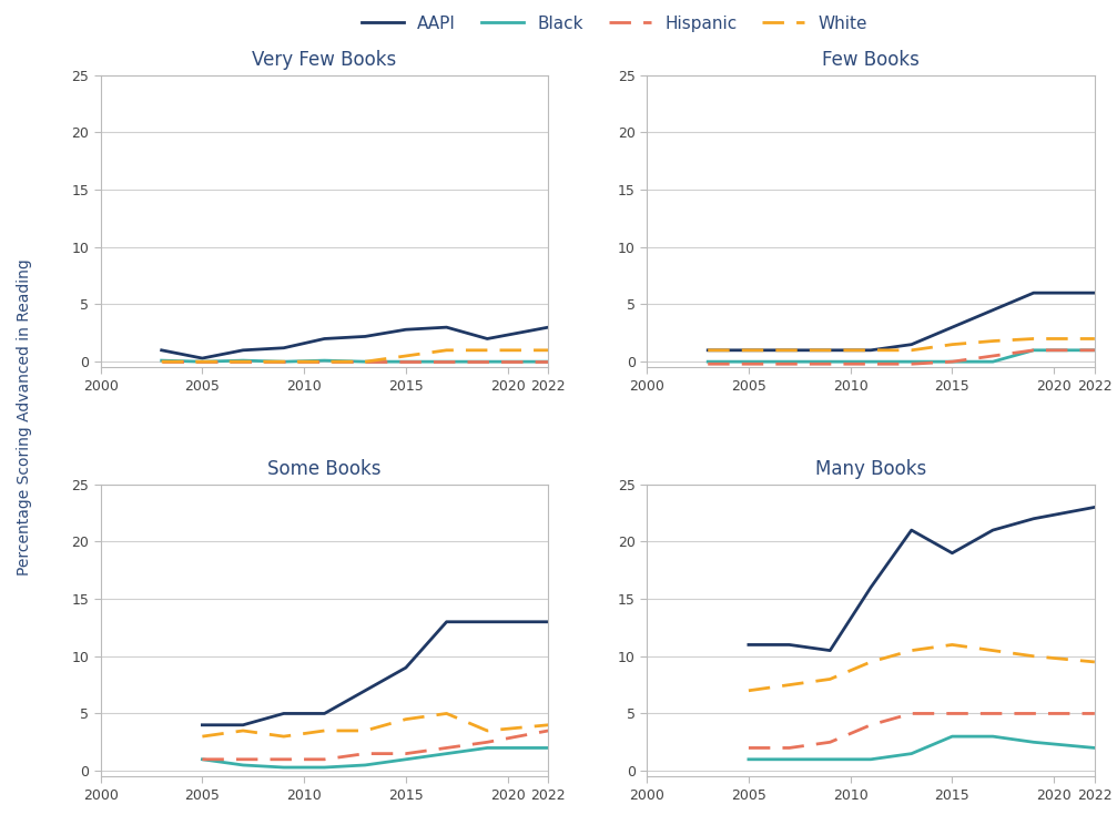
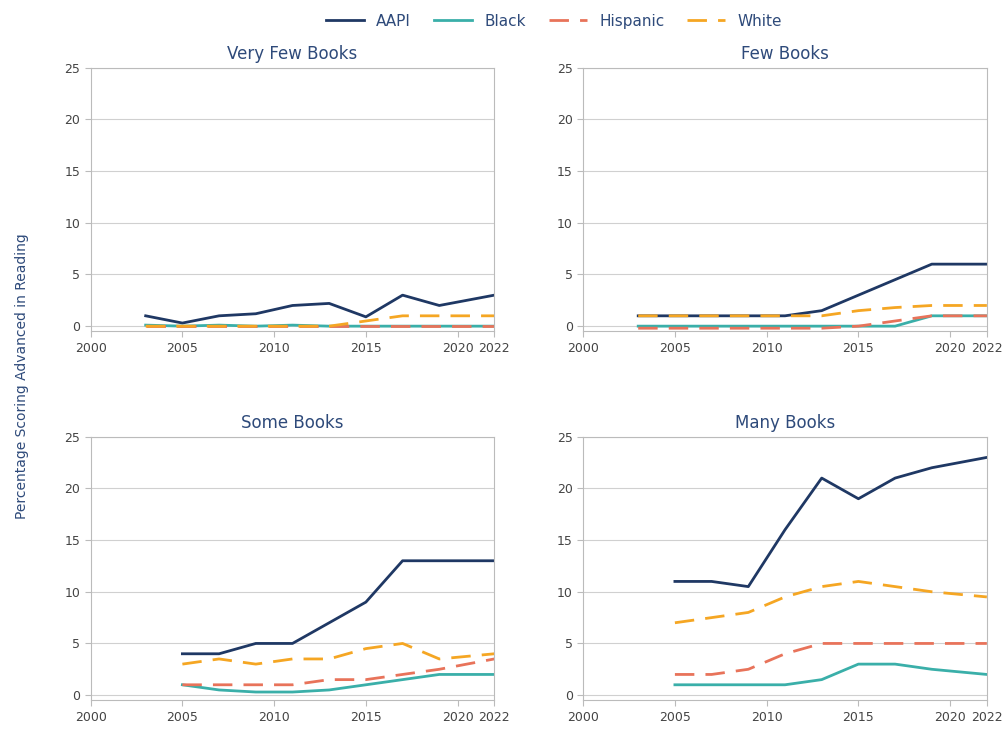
Very Few Books/AAPI/2015: 2.8 -> 0.9
